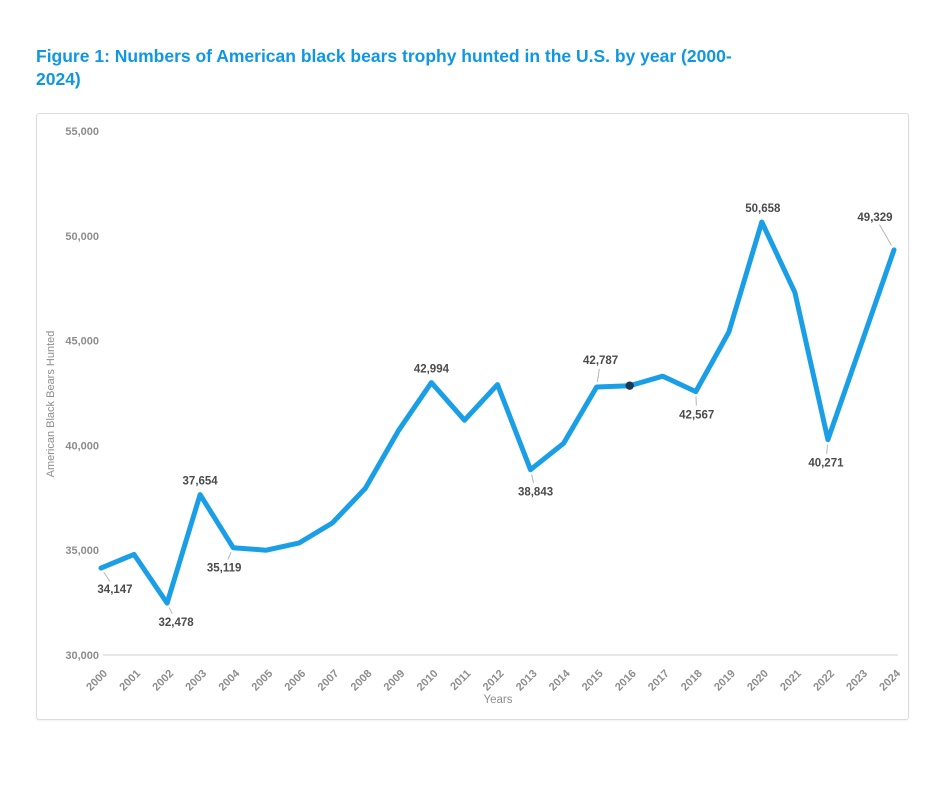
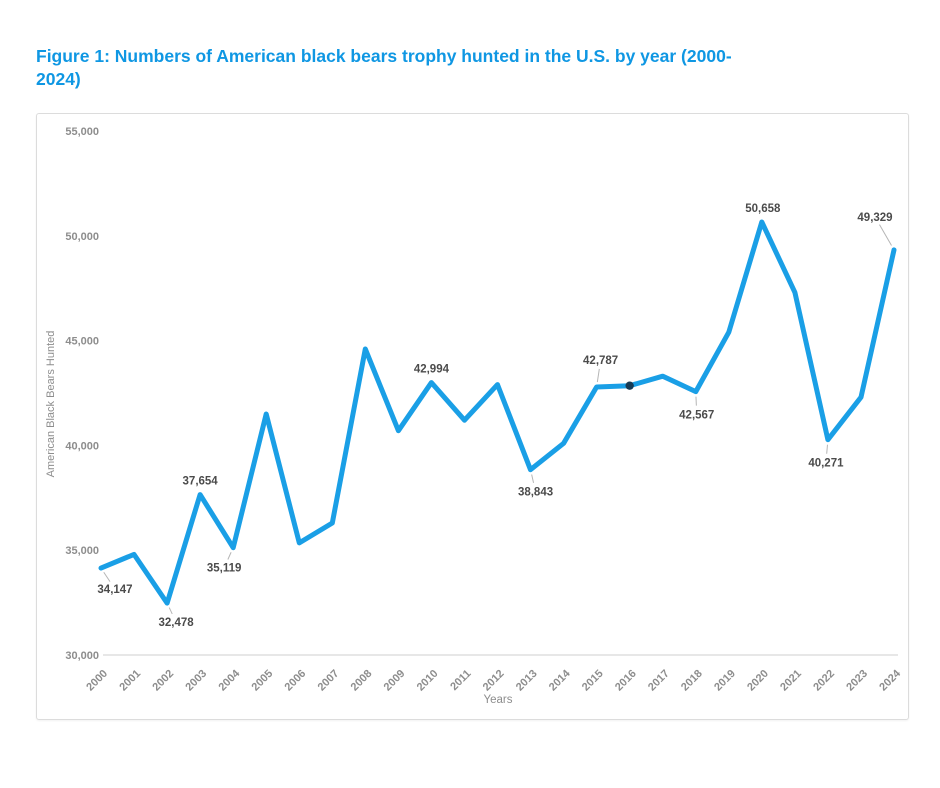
2005: 35000 -> 41500
2008: 38000 -> 44600
2023: 44800 -> 42300
